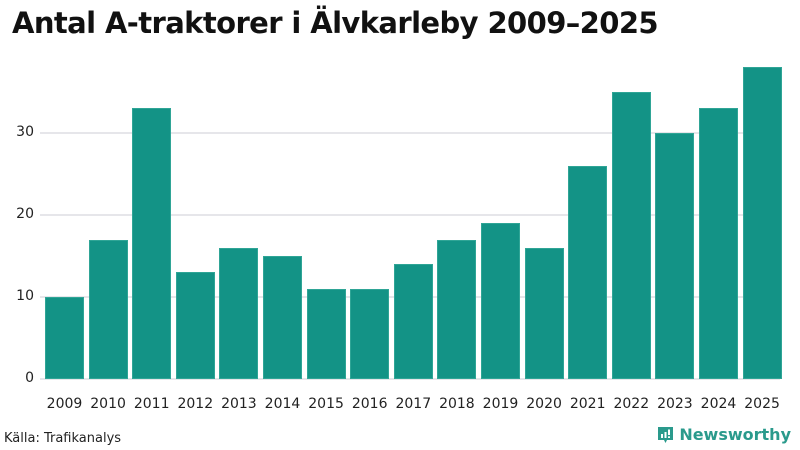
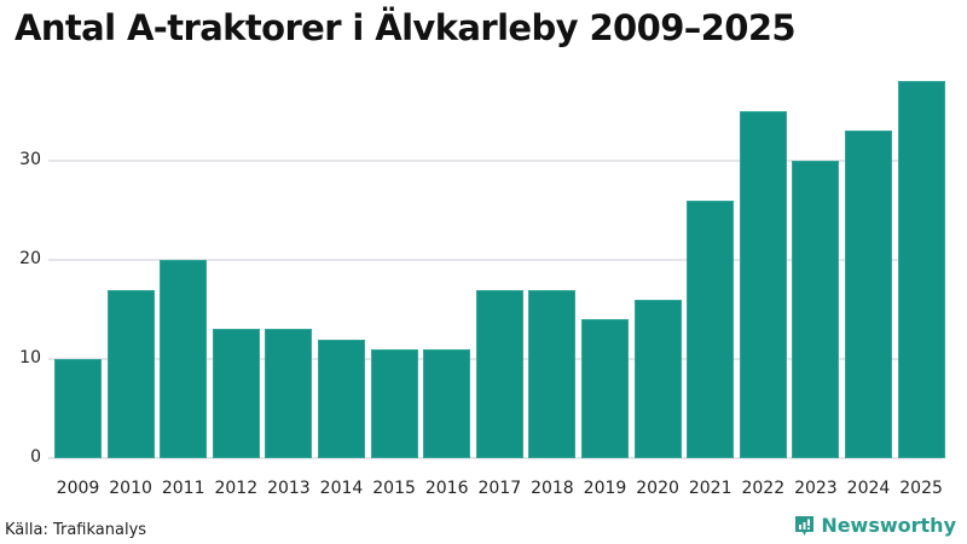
2011: 33 -> 20
2013: 16 -> 13
2014: 15 -> 12
2017: 14 -> 17
2019: 19 -> 14
